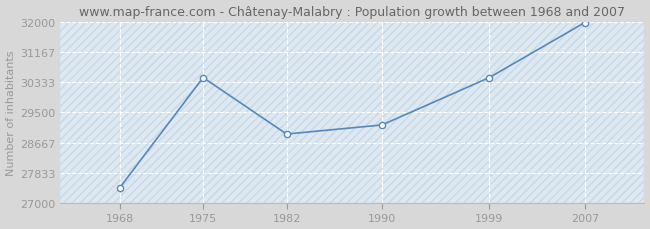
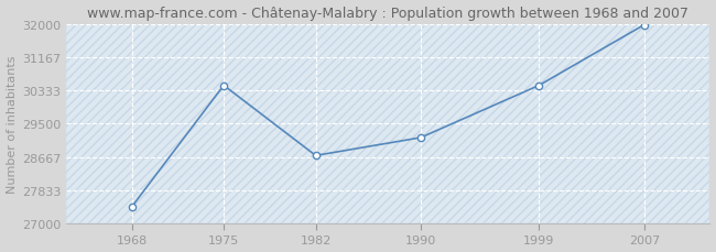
1982: 28900 -> 28700
